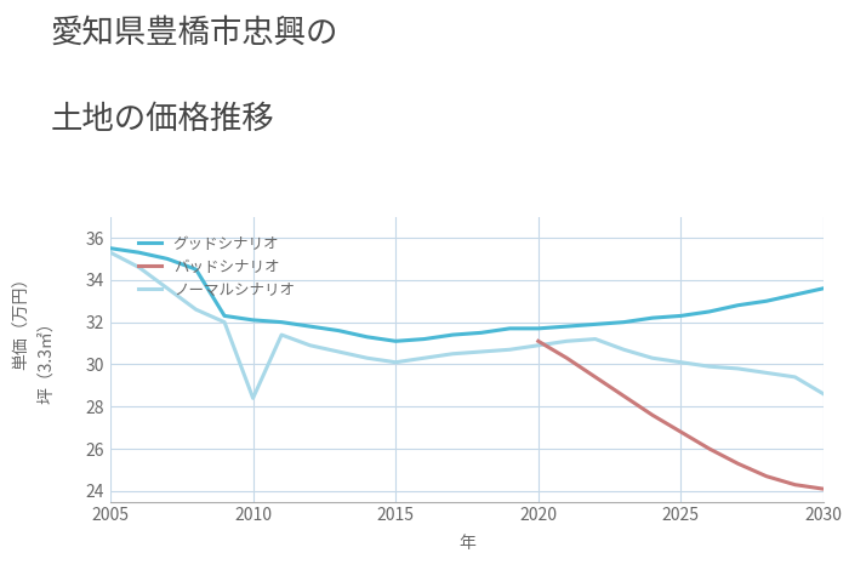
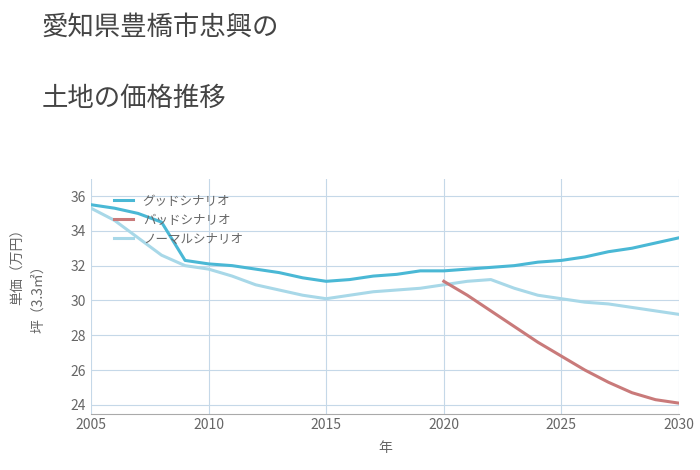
ノーマルシナリオ/2010: 28.4 -> 31.8
ノーマルシナリオ/2030: 28.6 -> 29.2
